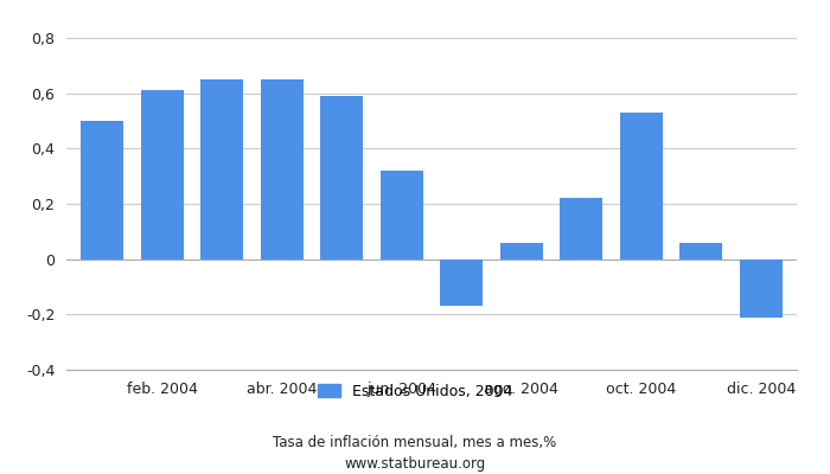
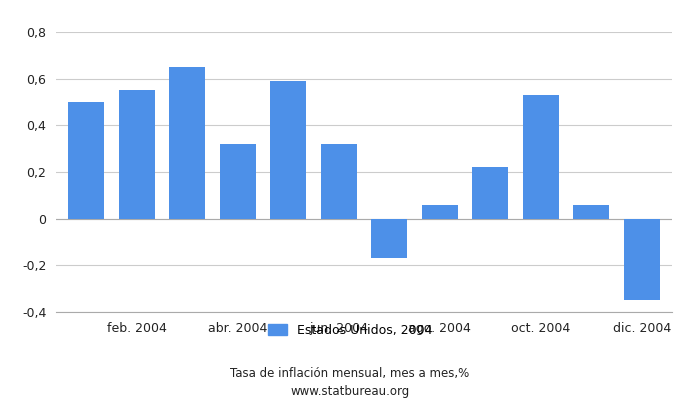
feb. 2004: 0,61 -> 0,55
abr. 2004: 0,65 -> 0,32
dic. 2004: -0,21 -> -0,35
